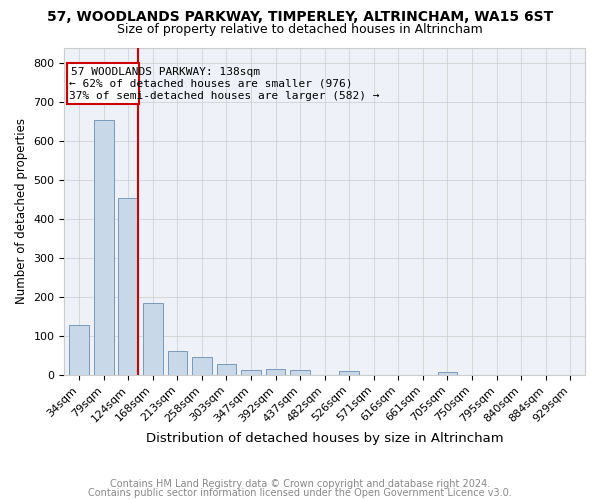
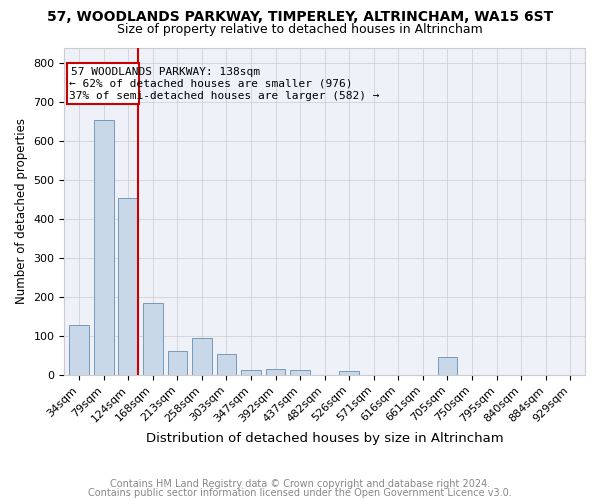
258sqm: 47 -> 95
303sqm: 27 -> 55
705sqm: 8 -> 45
